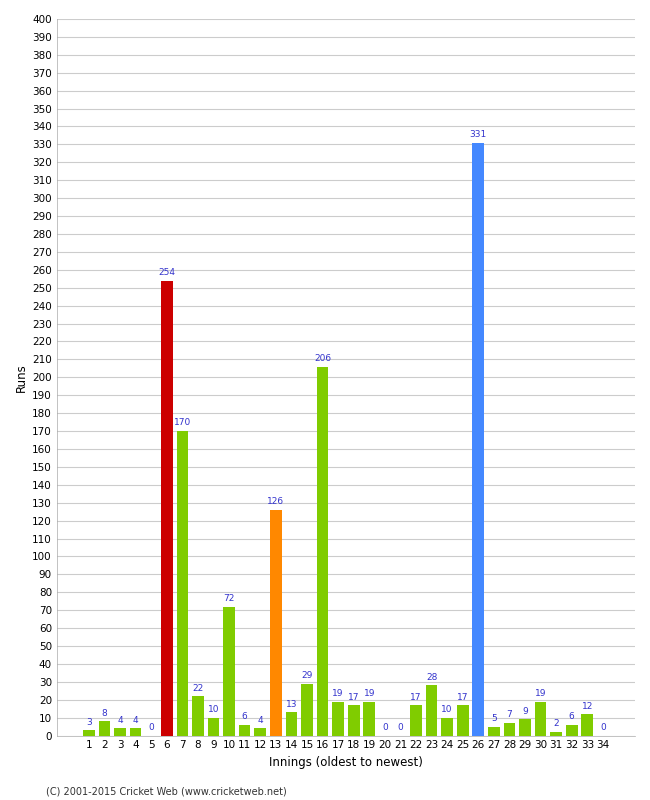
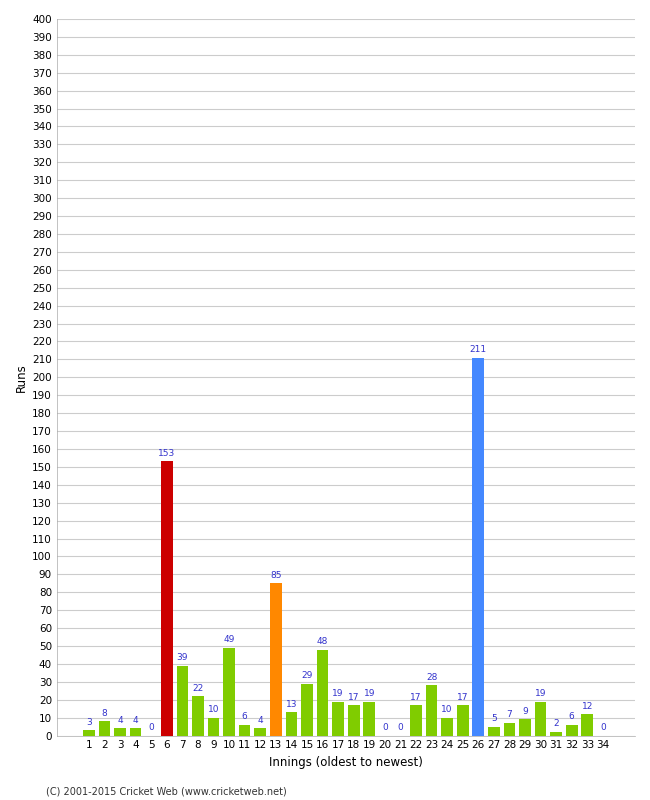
6: 254 -> 153
7: 170 -> 39
10: 72 -> 49
13: 126 -> 85
16: 206 -> 48
26: 331 -> 211
